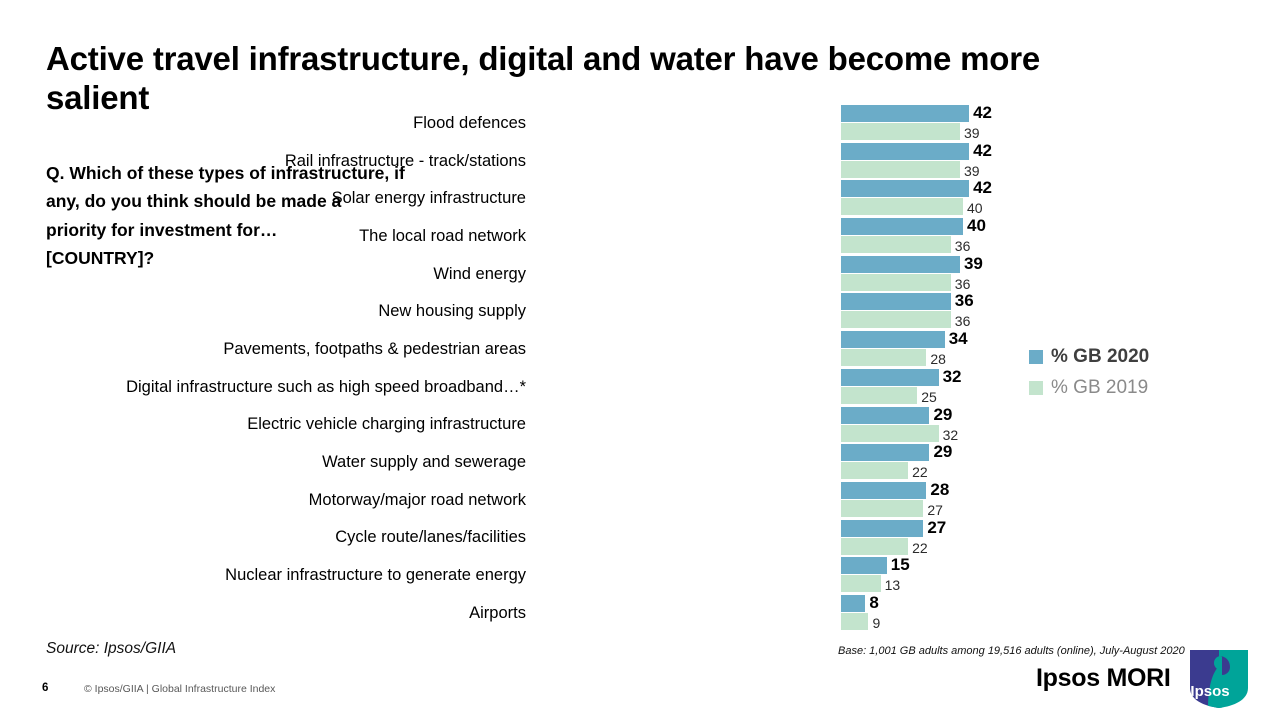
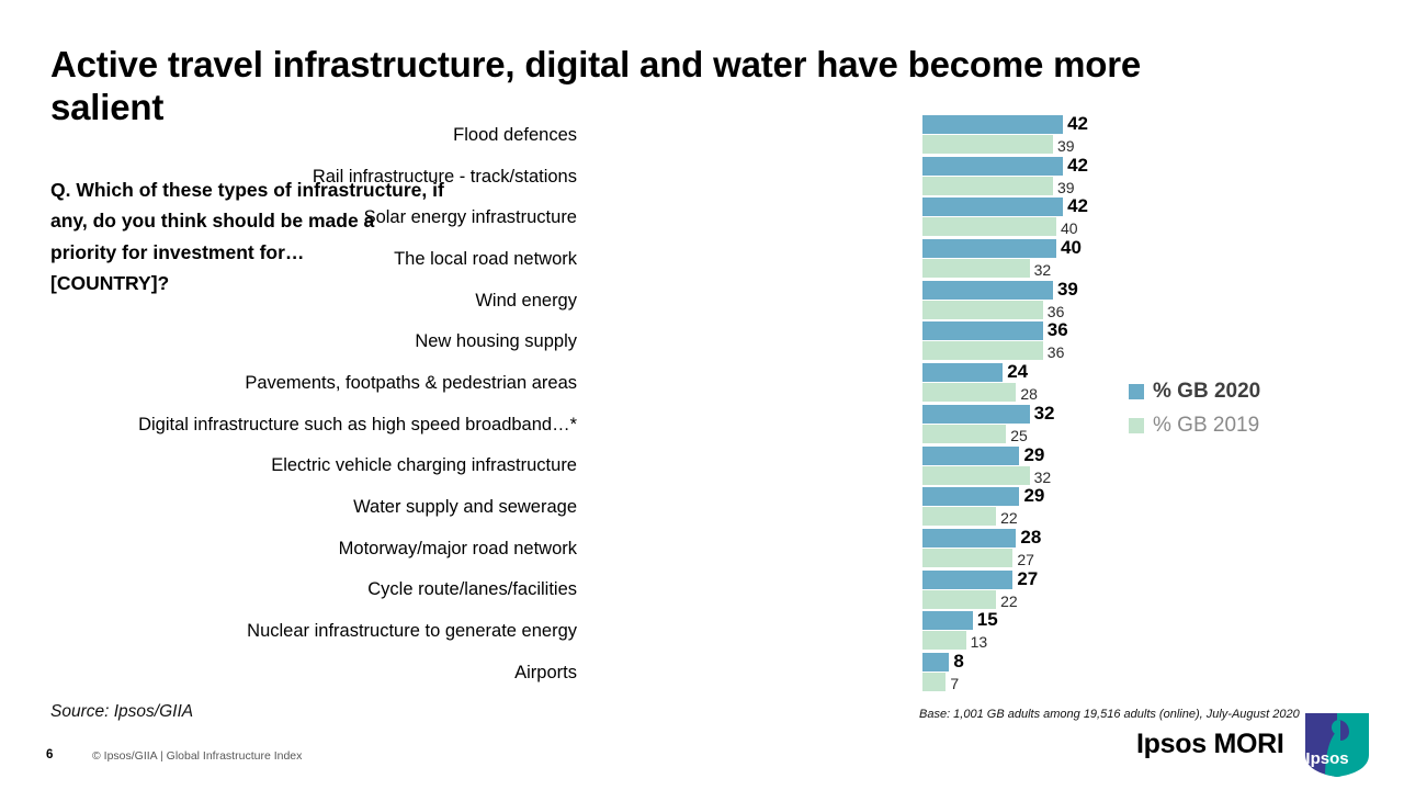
% GB 2019/The local road network: 36 -> 32
% GB 2020/Pavements, footpaths & pedestrian areas: 34 -> 24
% GB 2019/Airports: 9 -> 7
